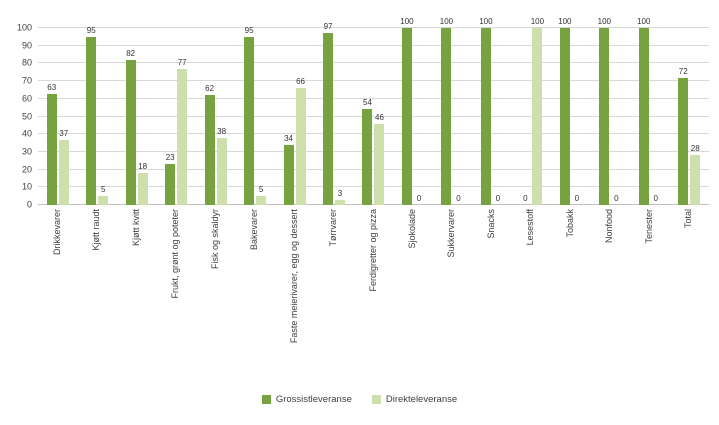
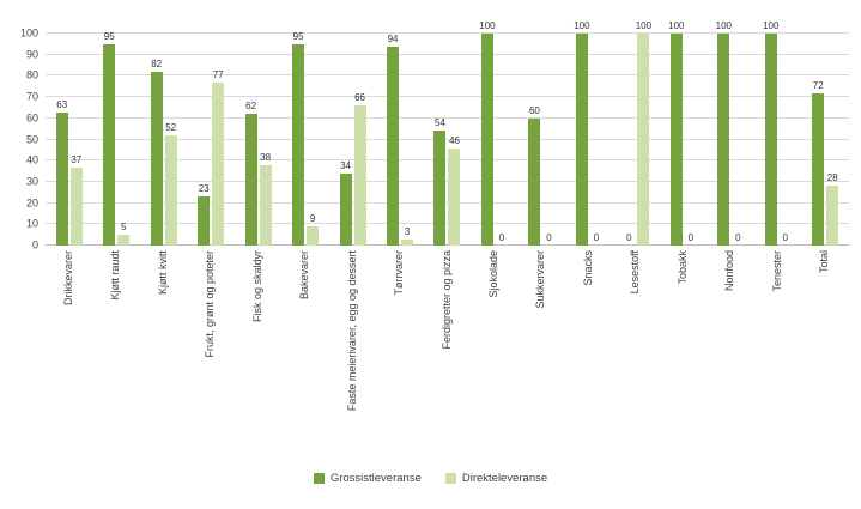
Direkteleveranse/Kjøtt kvitt: 18 -> 52
Direkteleveranse/Bakevarer: 5 -> 9
Grossistleveranse/Tørrvarer: 97 -> 94
Grossistleveranse/Sukkervarer: 100 -> 60
